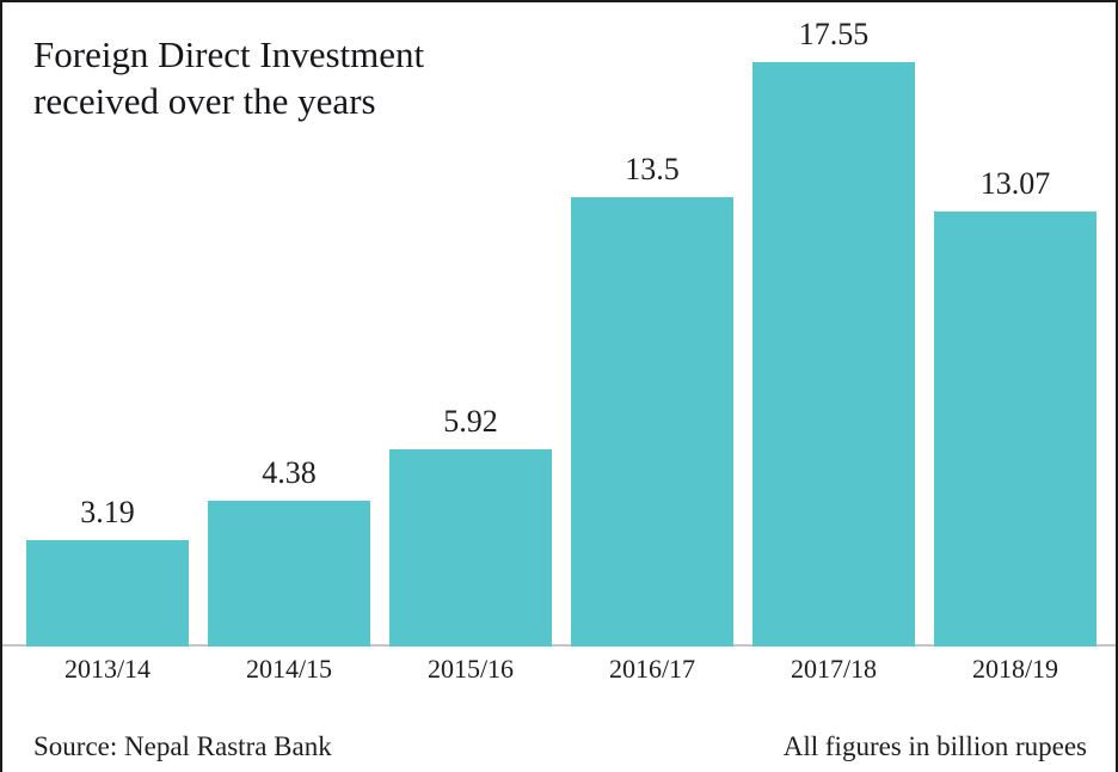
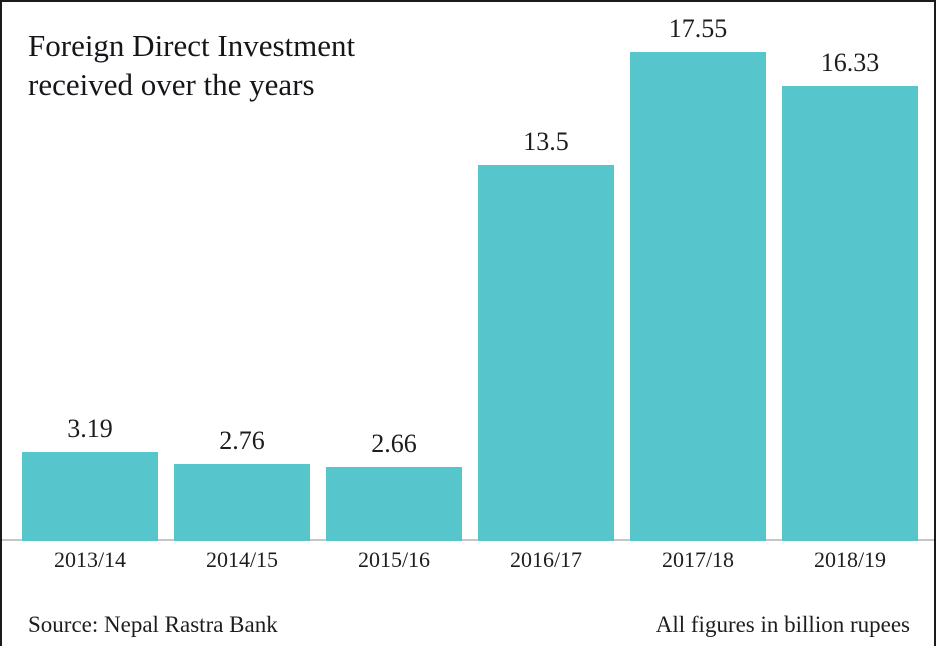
2014/15: 4.38 -> 2.76
2015/16: 5.92 -> 2.66
2018/19: 13.07 -> 16.33
